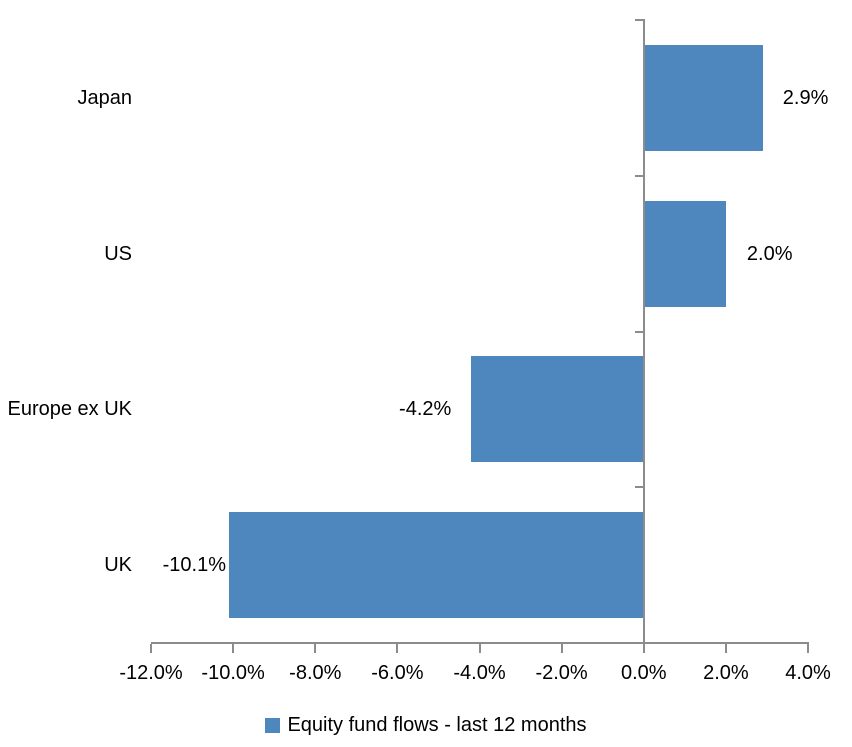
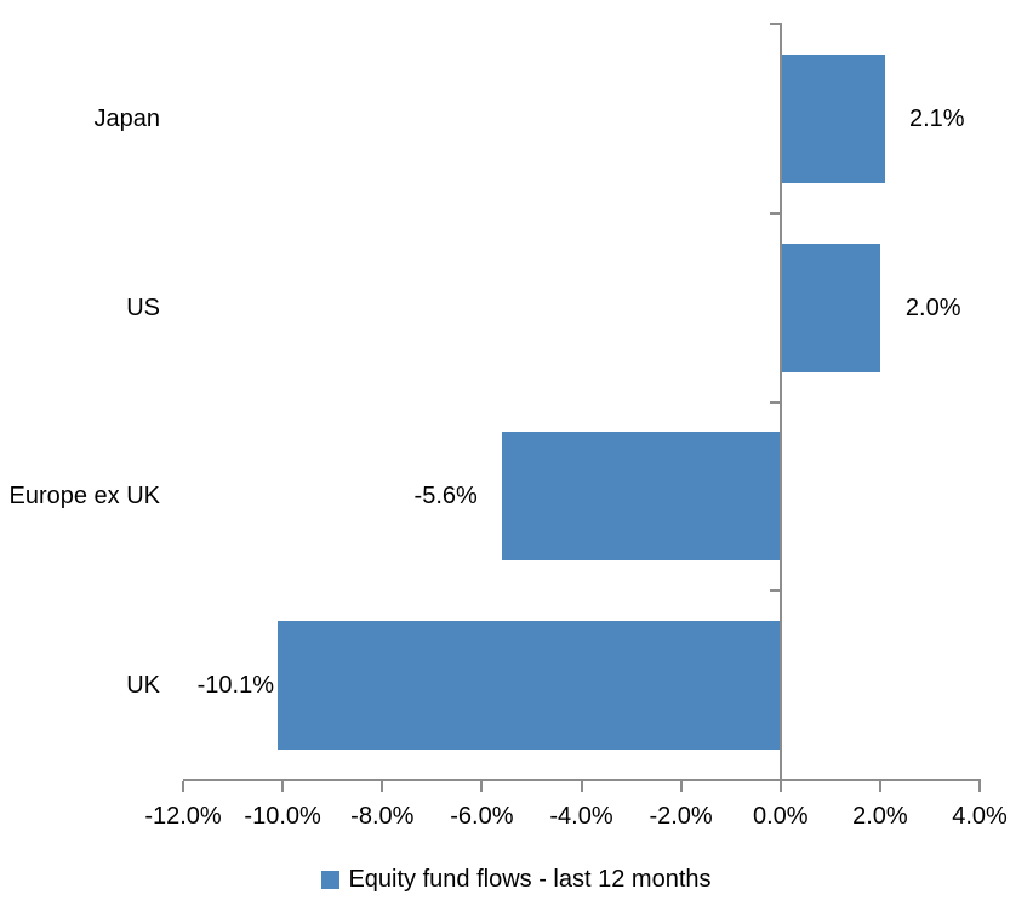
Japan: 2.9% -> 2.1%
Europe ex UK: -4.2% -> -5.6%
